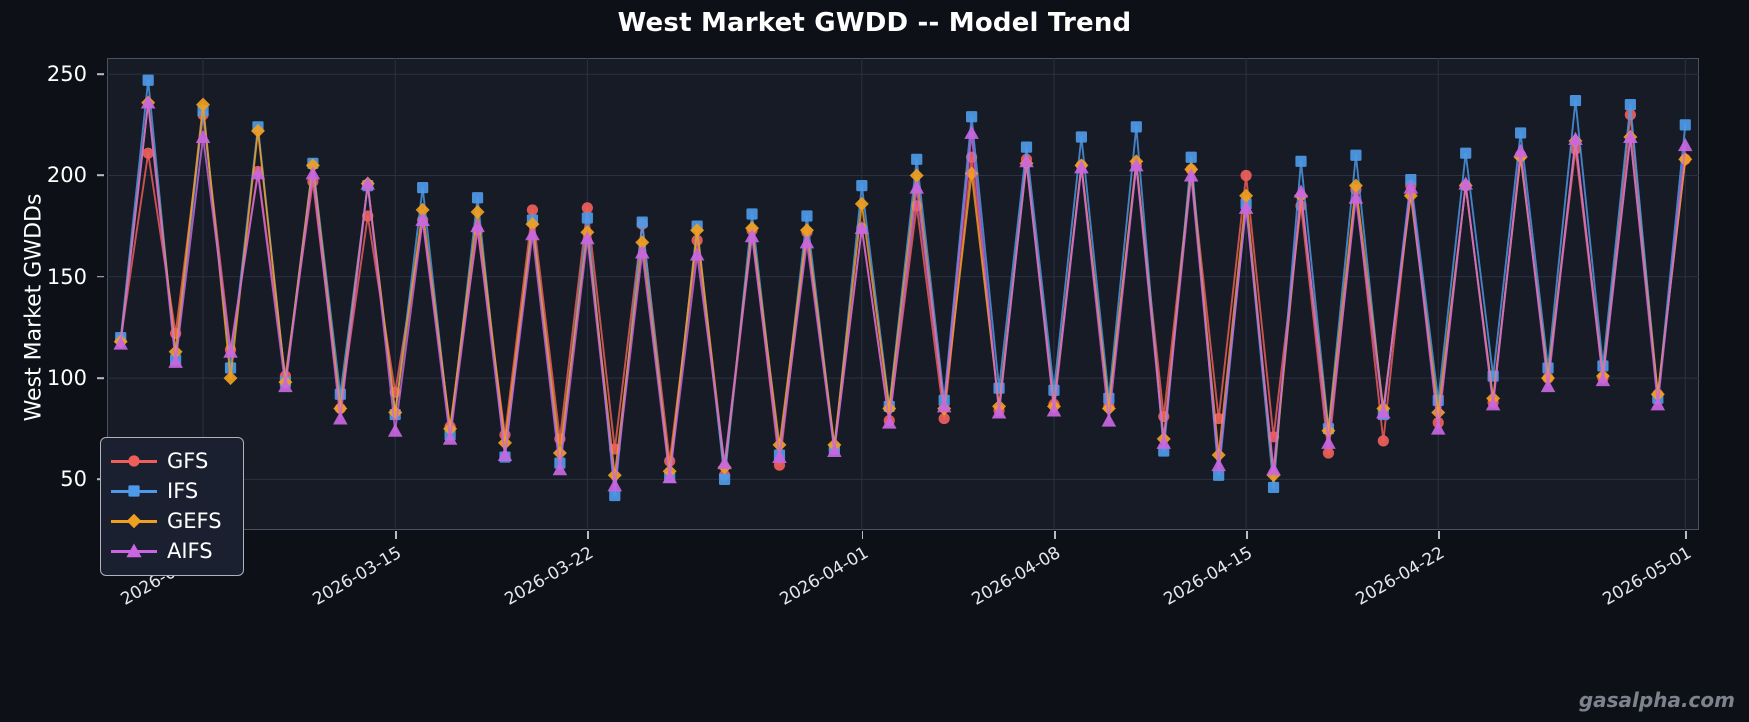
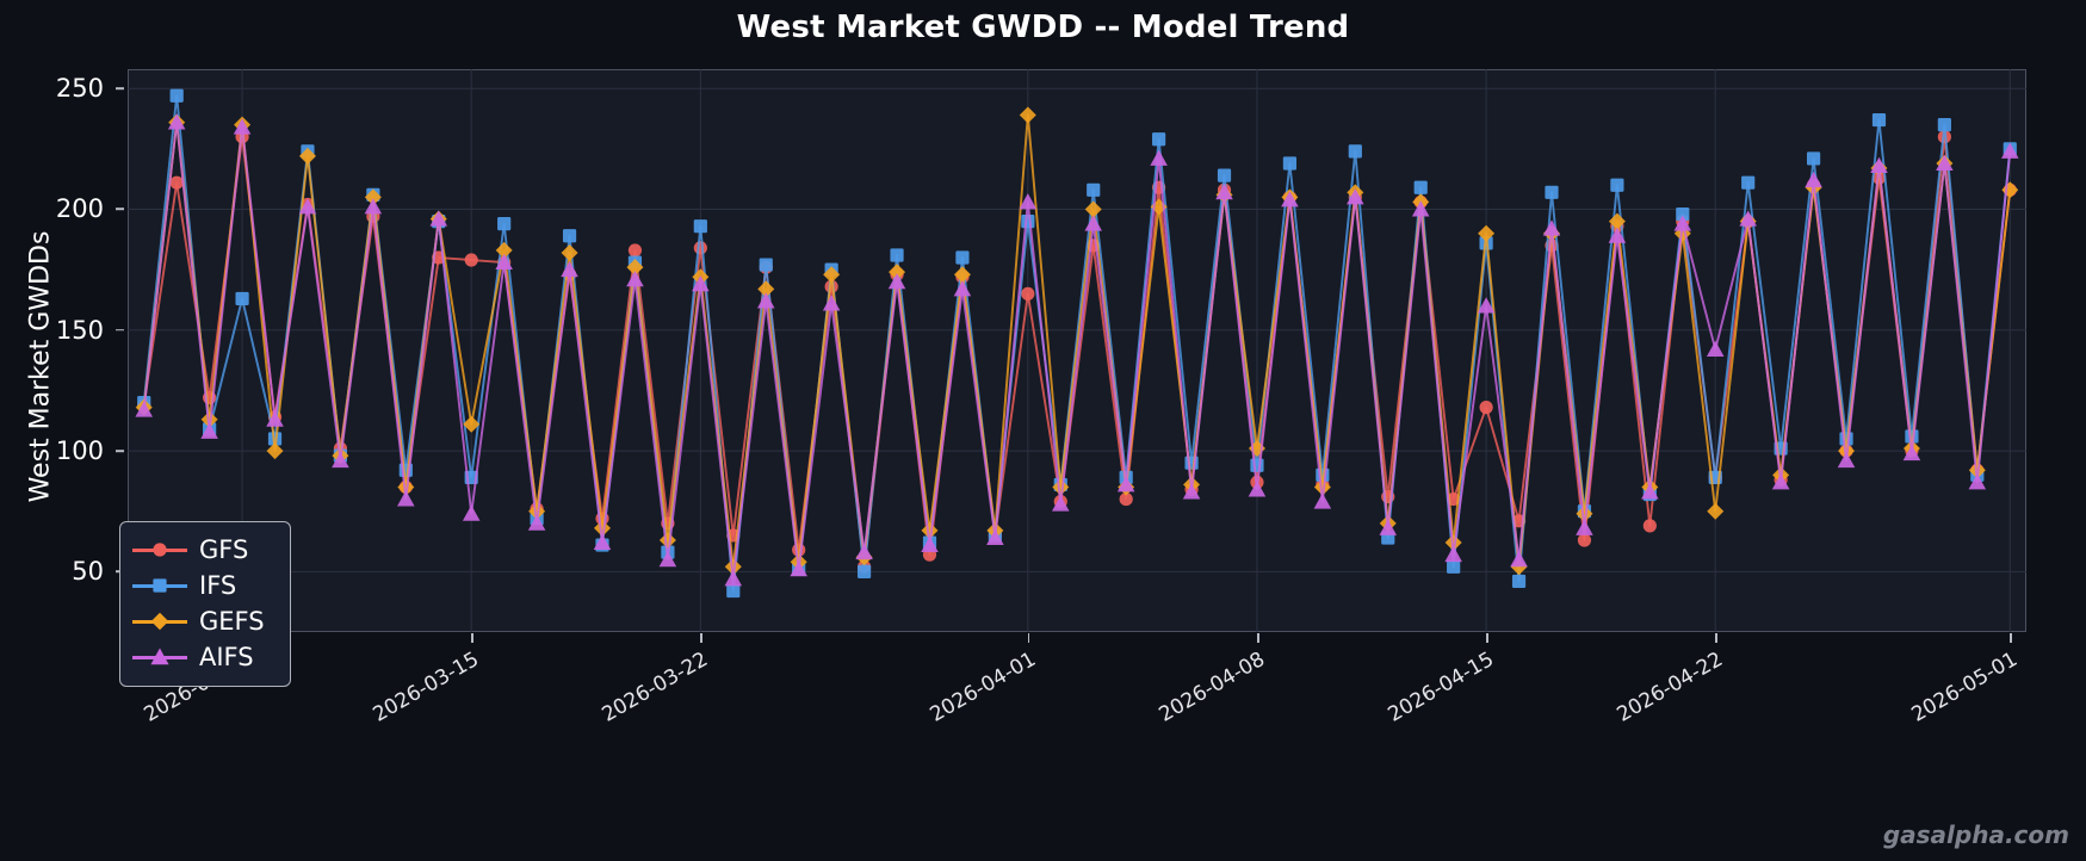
IFS/2026-03-08: 232 -> 163
AIFS/2026-03-08: 219 -> 234
GFS/2026-03-15: 93 -> 179
IFS/2026-03-15: 82 -> 89
GEFS/2026-03-15: 83 -> 111
IFS/2026-03-22: 179 -> 193
GFS/2026-04-01: 174 -> 165
GEFS/2026-04-01: 186 -> 239
AIFS/2026-04-01: 174 -> 203
GEFS/2026-04-08: 86 -> 101
GFS/2026-04-15: 200 -> 118
AIFS/2026-04-15: 184 -> 160
GFS/2026-04-22: 78 -> 89
GEFS/2026-04-22: 83 -> 75
AIFS/2026-04-22: 75 -> 142
AIFS/2026-05-01: 215 -> 224
